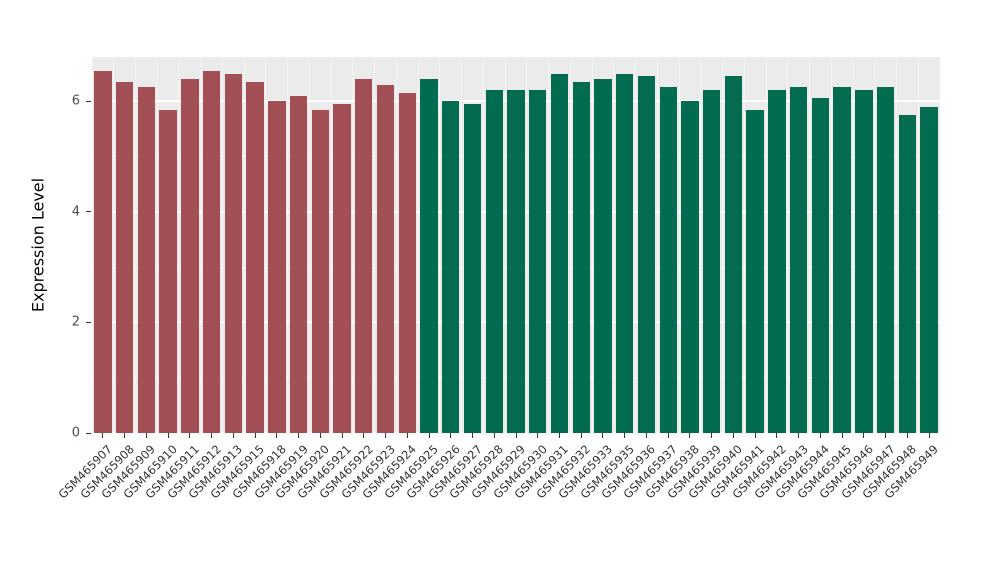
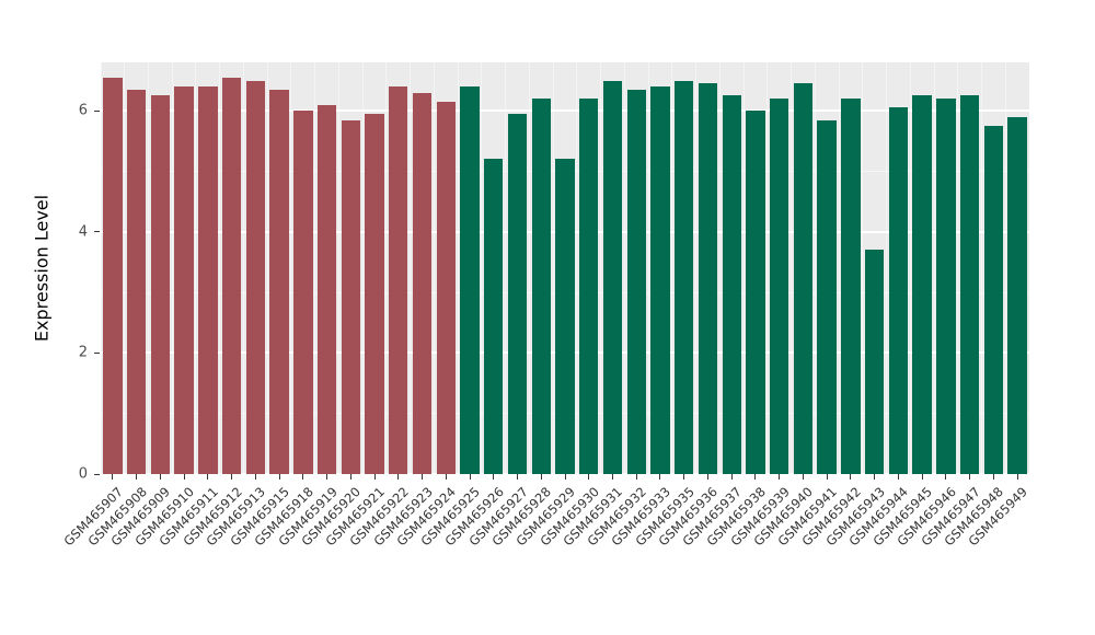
GSM465910: 5.8 -> 6.4
GSM465926: 6.0 -> 5.2
GSM465929: 6.2 -> 5.2
GSM465943: 6.2 -> 3.7
